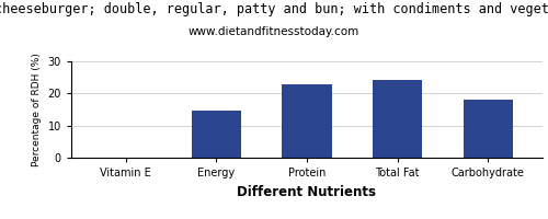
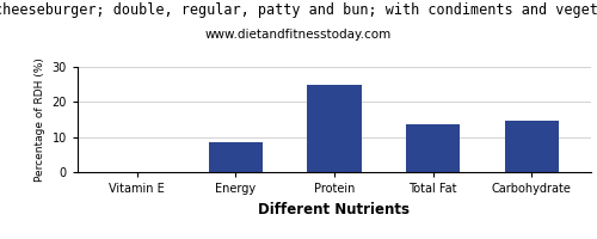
Energy: 14.5 -> 8.5
Protein: 23.0 -> 25.0
Total Fat: 24.2 -> 13.5
Carbohydrate: 18.2 -> 14.5
